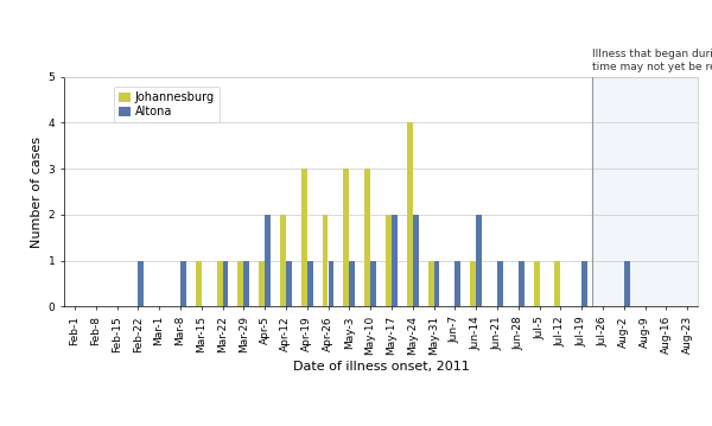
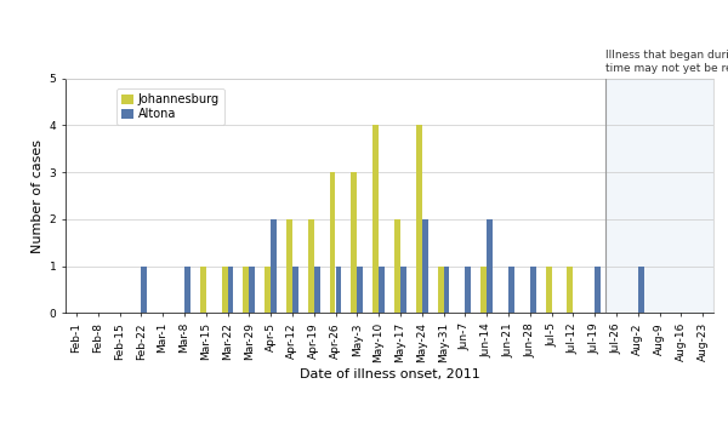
Johannesburg/Apr-19: 3 -> 2
Johannesburg/Apr-26: 2 -> 3
Johannesburg/May-10: 3 -> 4
Altona/May-17: 2 -> 1
